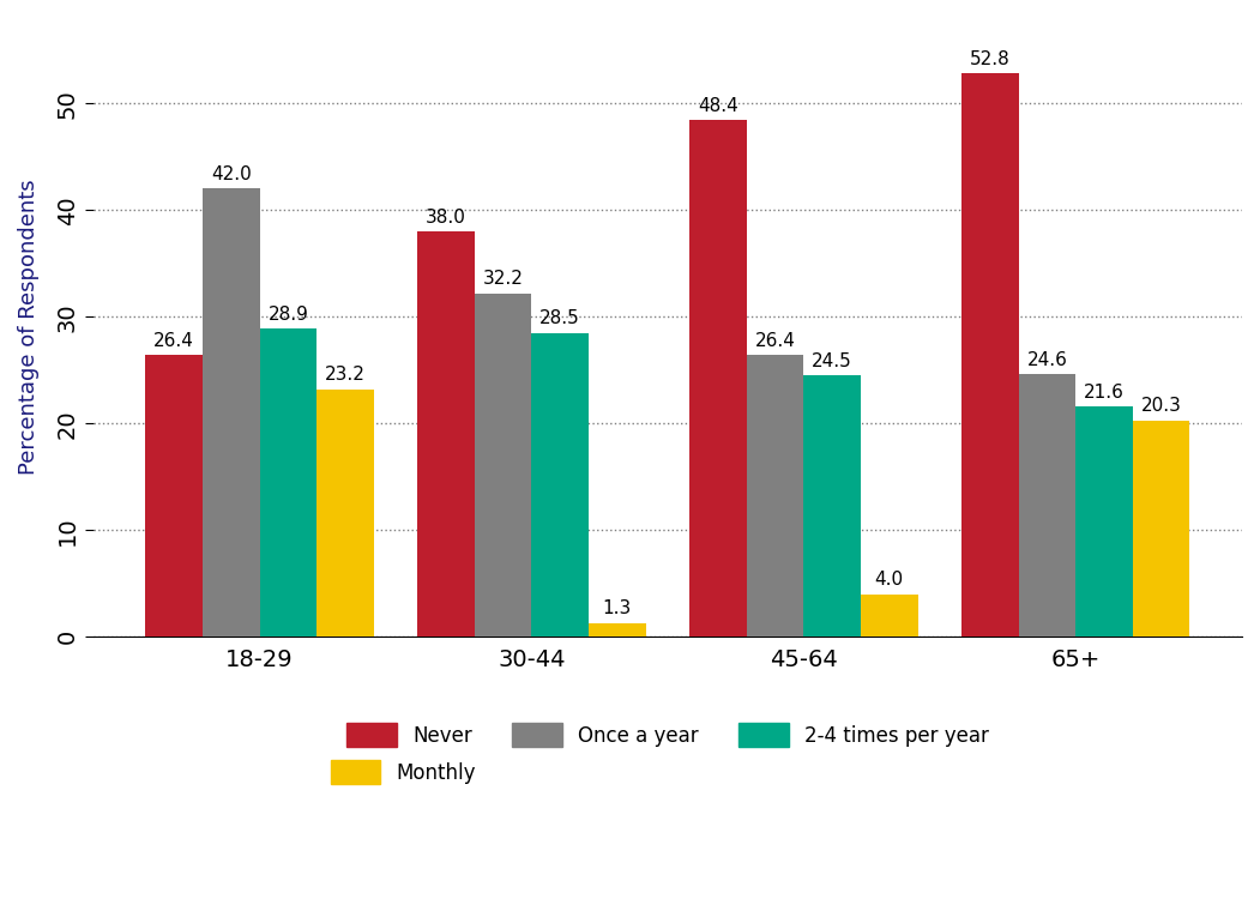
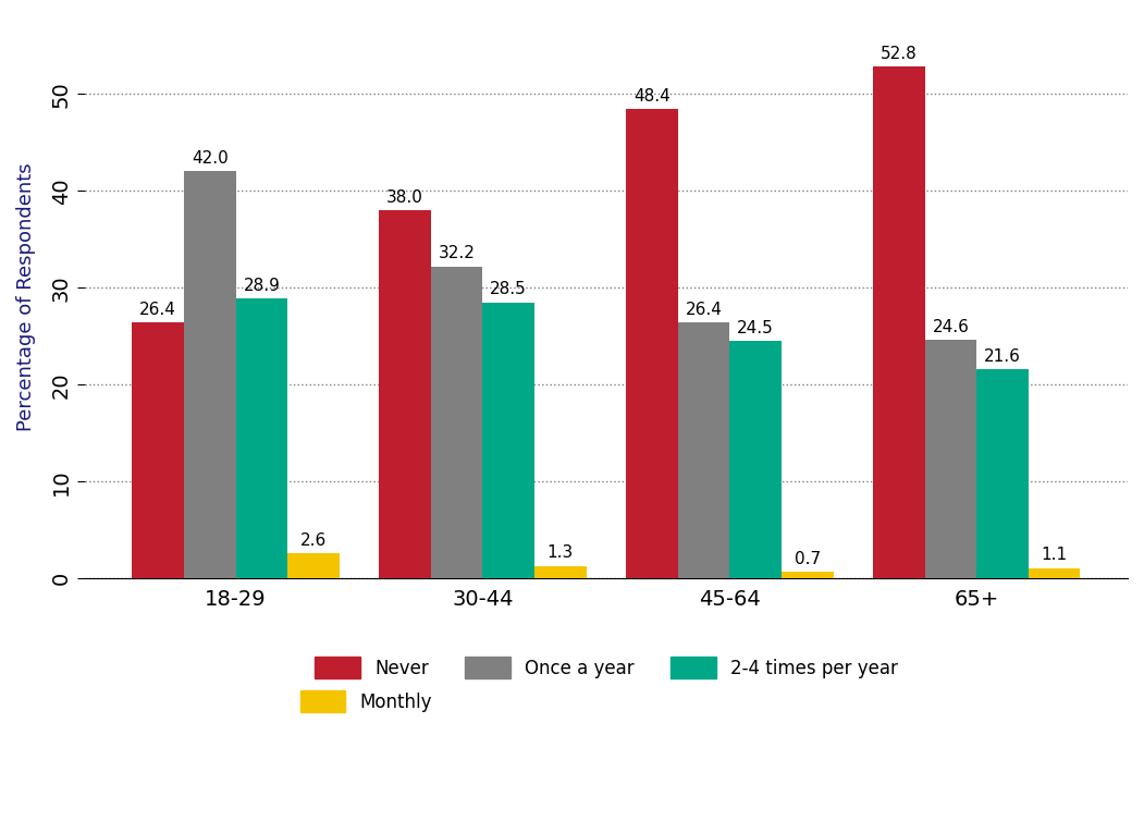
Monthly/18-29: 23.2 -> 2.6
Monthly/45-64: 4.0 -> 0.7
Monthly/65+: 20.3 -> 1.1
